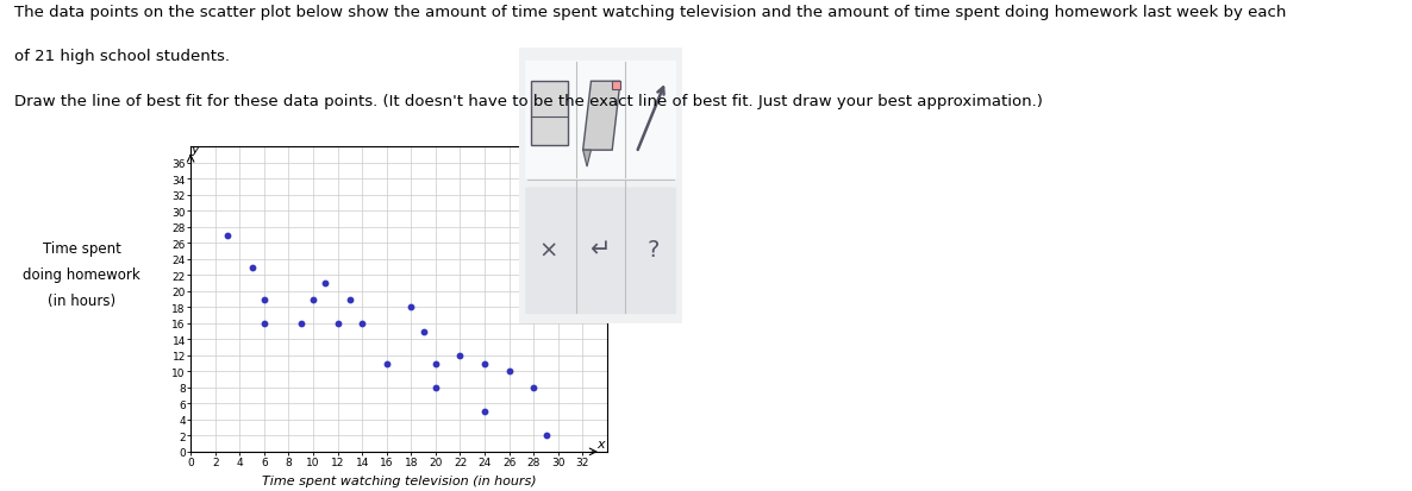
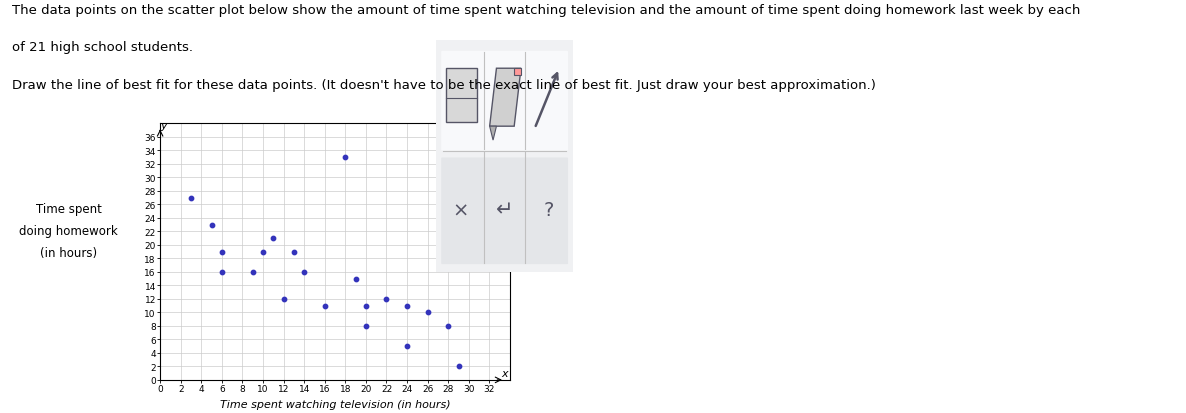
12: 16 -> 12
18: 18 -> 33
